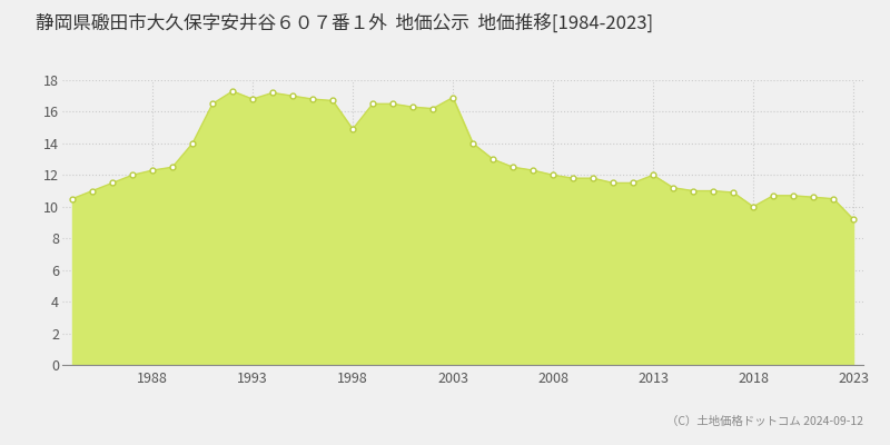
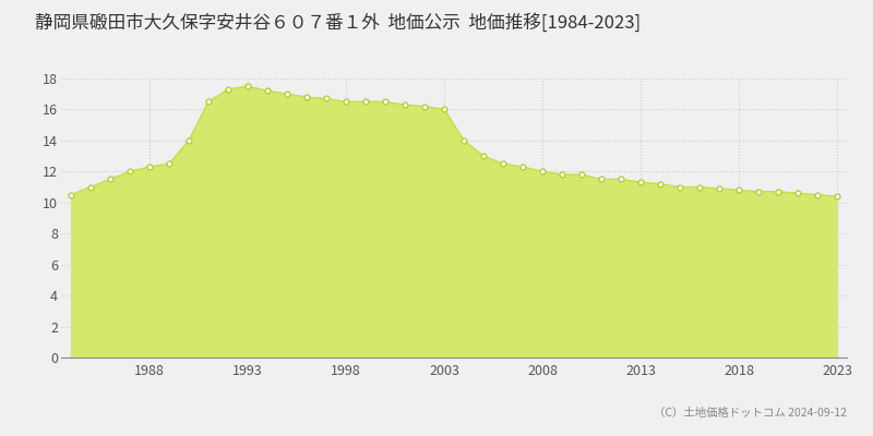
1993: 16.8 -> 17.5
1998: 14.9 -> 16.5
2003: 16.9 -> 16.0
2013: 12.0 -> 11.3
2018: 10.0 -> 10.8
2023: 9.2 -> 10.4
